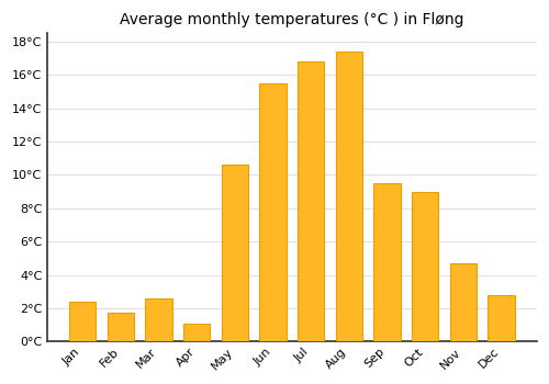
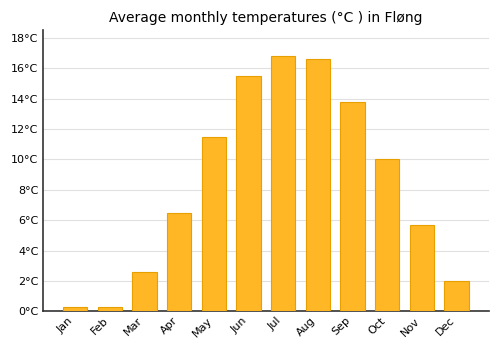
Jan: 2.4°C -> 0.3°C
Feb: 1.7°C -> 0.3°C
Apr: 1.1°C -> 6.5°C
May: 10.6°C -> 11.5°C
Aug: 17.4°C -> 16.6°C
Sep: 9.5°C -> 13.8°C
Oct: 9.0°C -> 10.0°C
Nov: 4.7°C -> 5.7°C
Dec: 2.8°C -> 2.0°C
